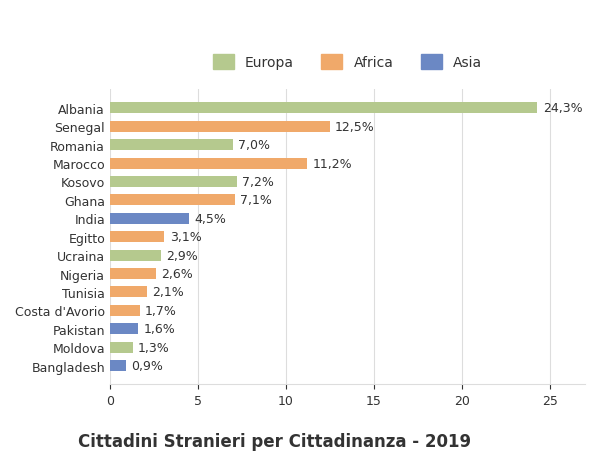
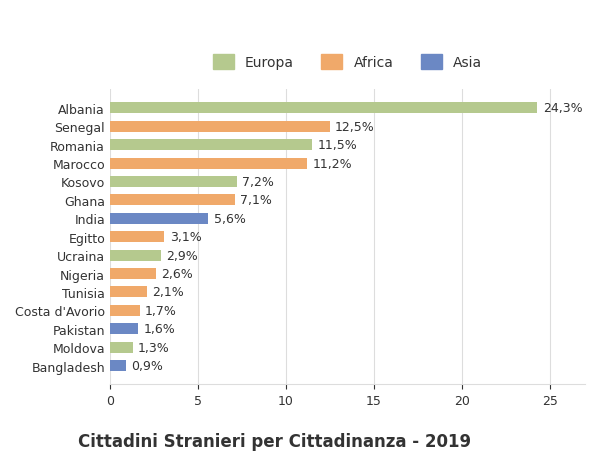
Romania: 7,0% -> 11,5%
India: 4,5% -> 5,6%
